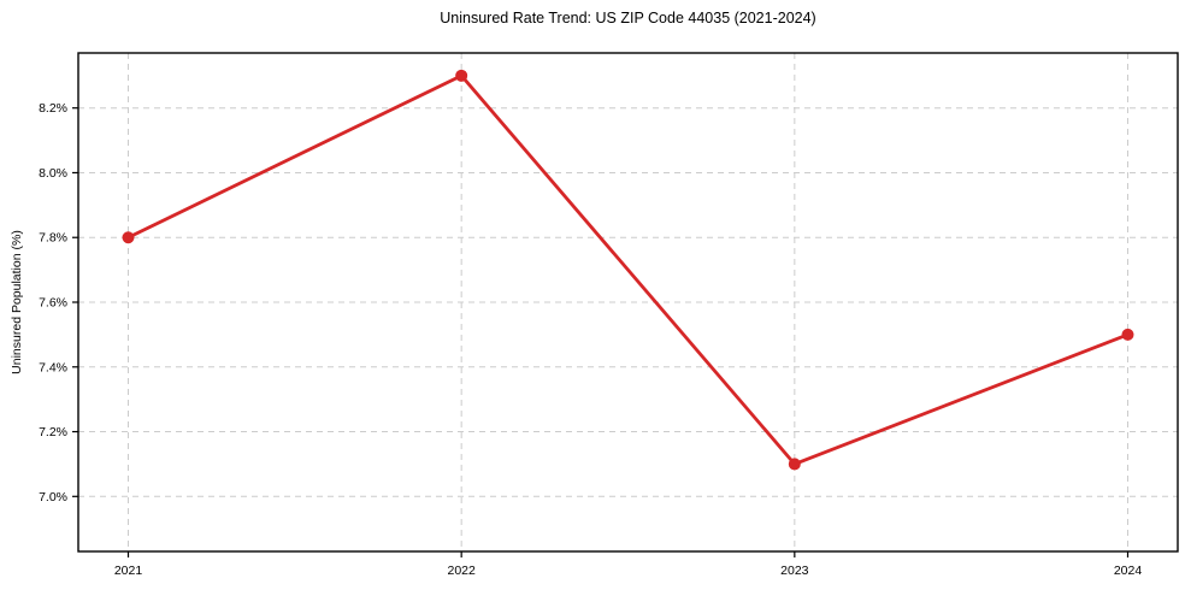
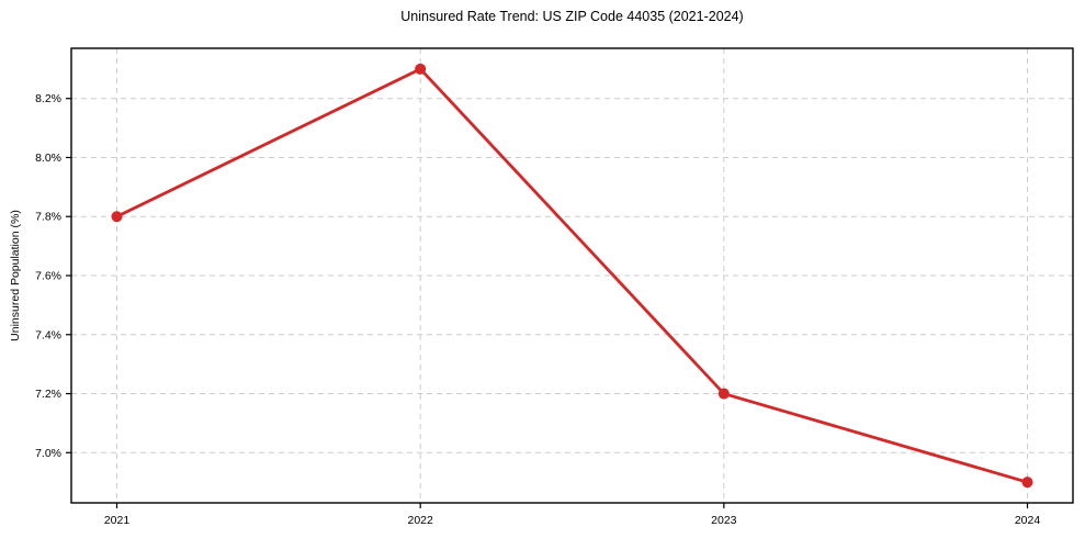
2023: 7.1% -> 7.2%
2024: 7.5% -> 6.9%
